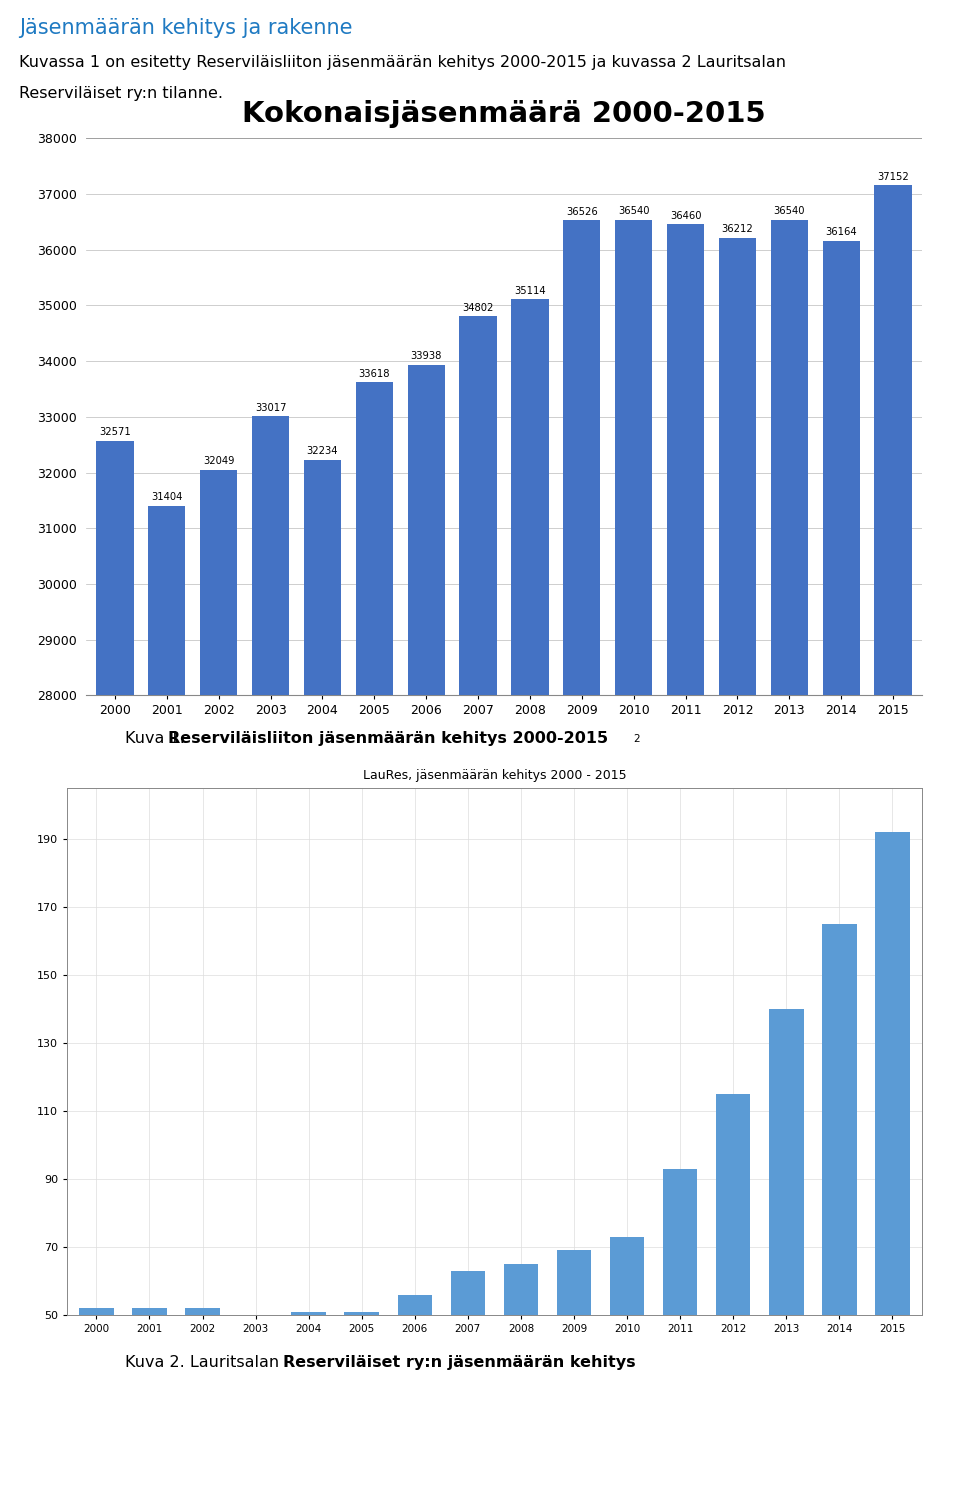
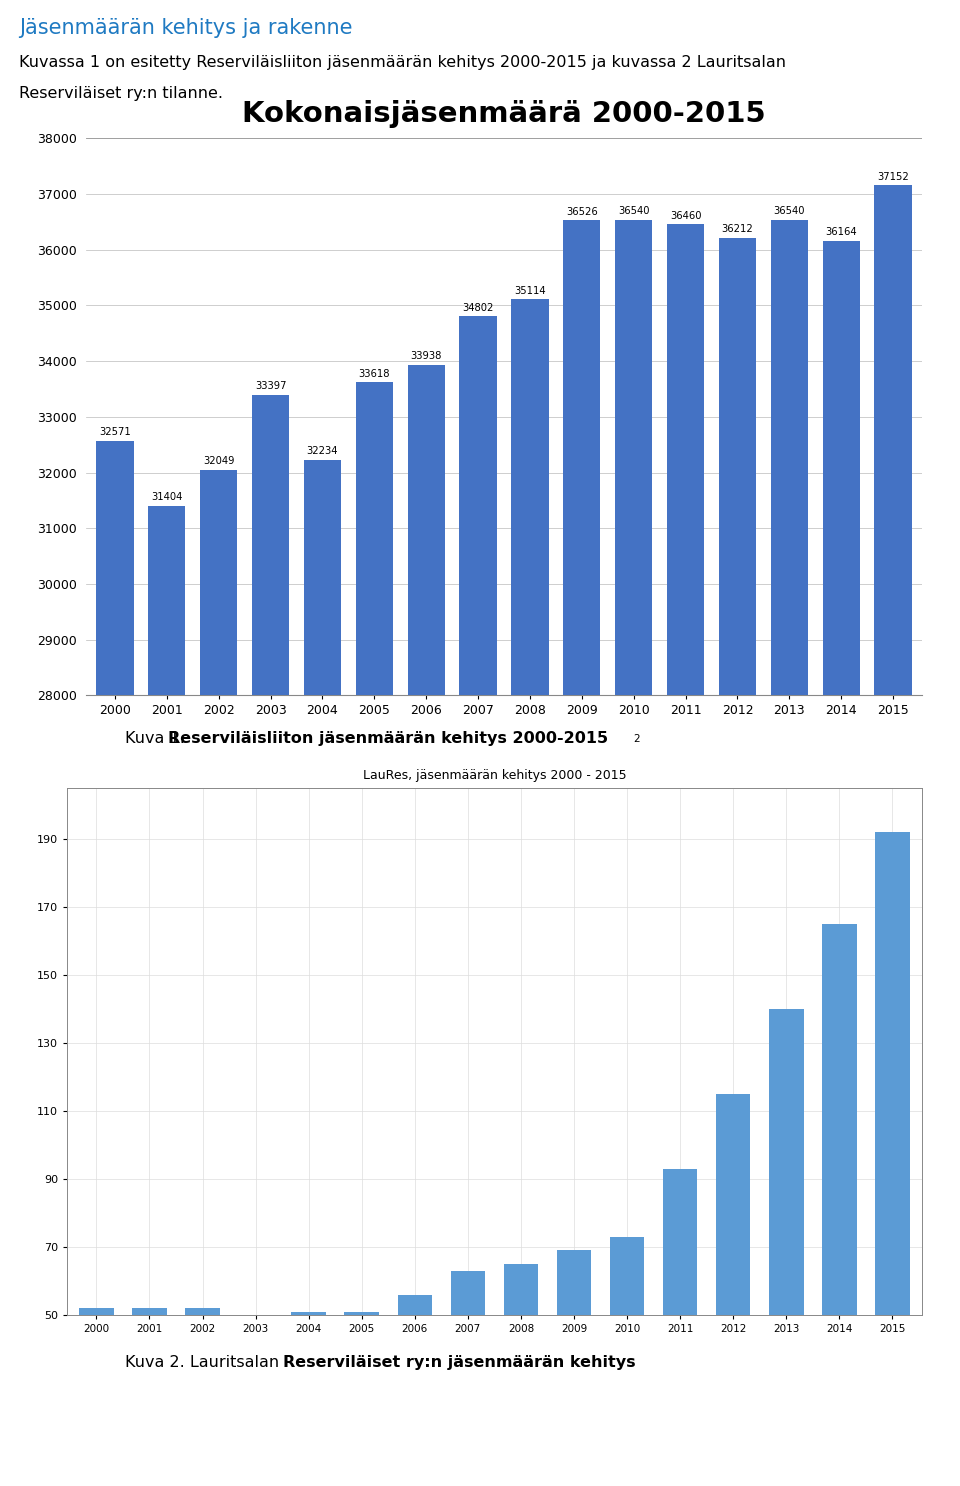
Kokonaisjäsenmäärä 2000-2015/2003: 33017 -> 33397
